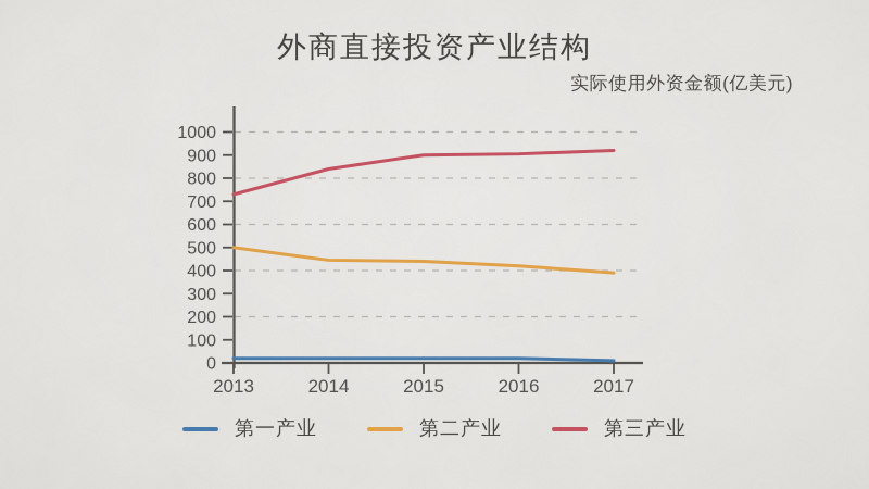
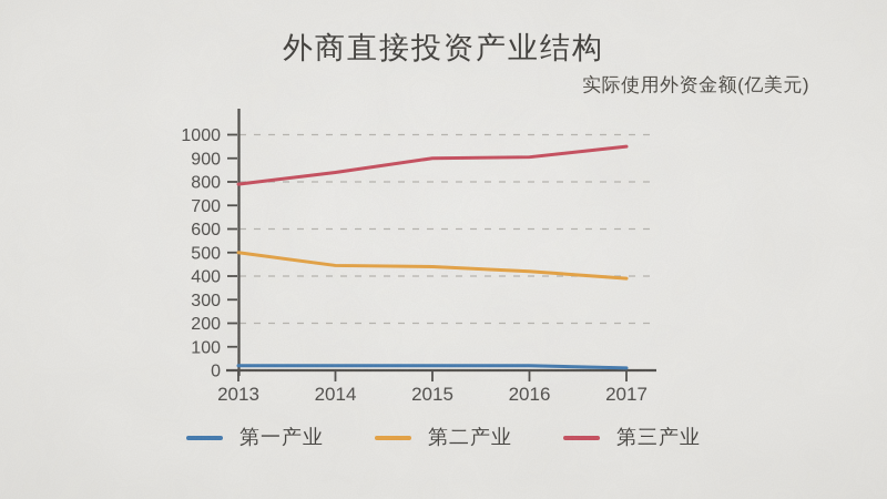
第三产业/2013: 730 -> 790
第三产业/2017: 920 -> 950
